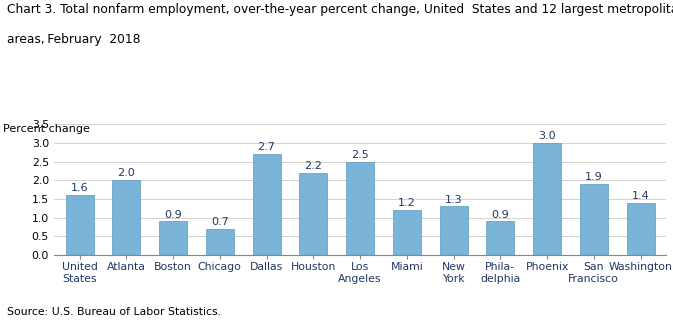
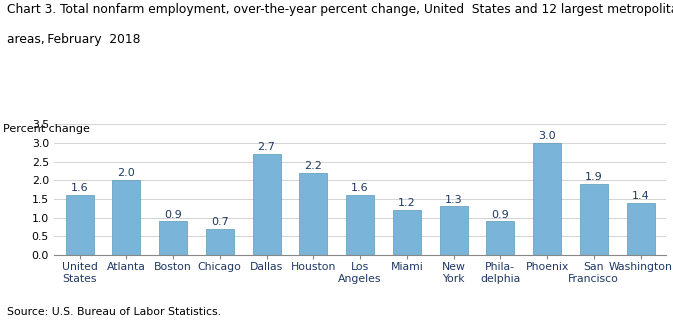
Los Angeles: 2.5 -> 1.6
